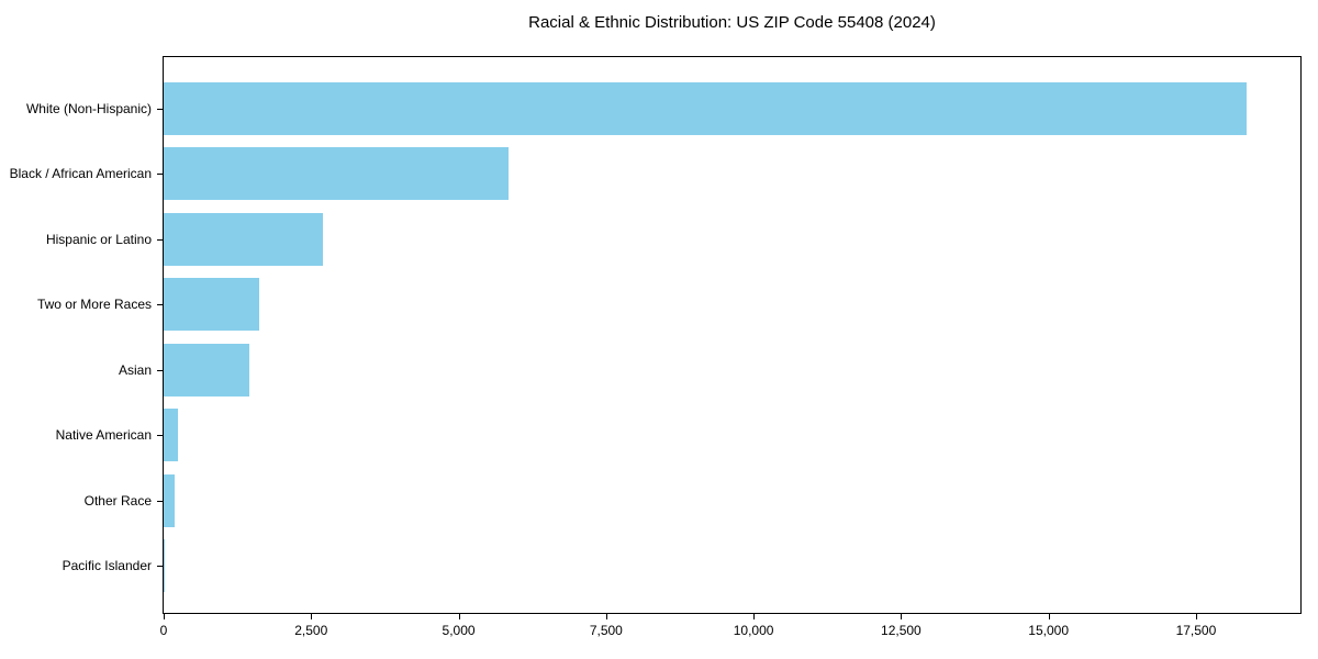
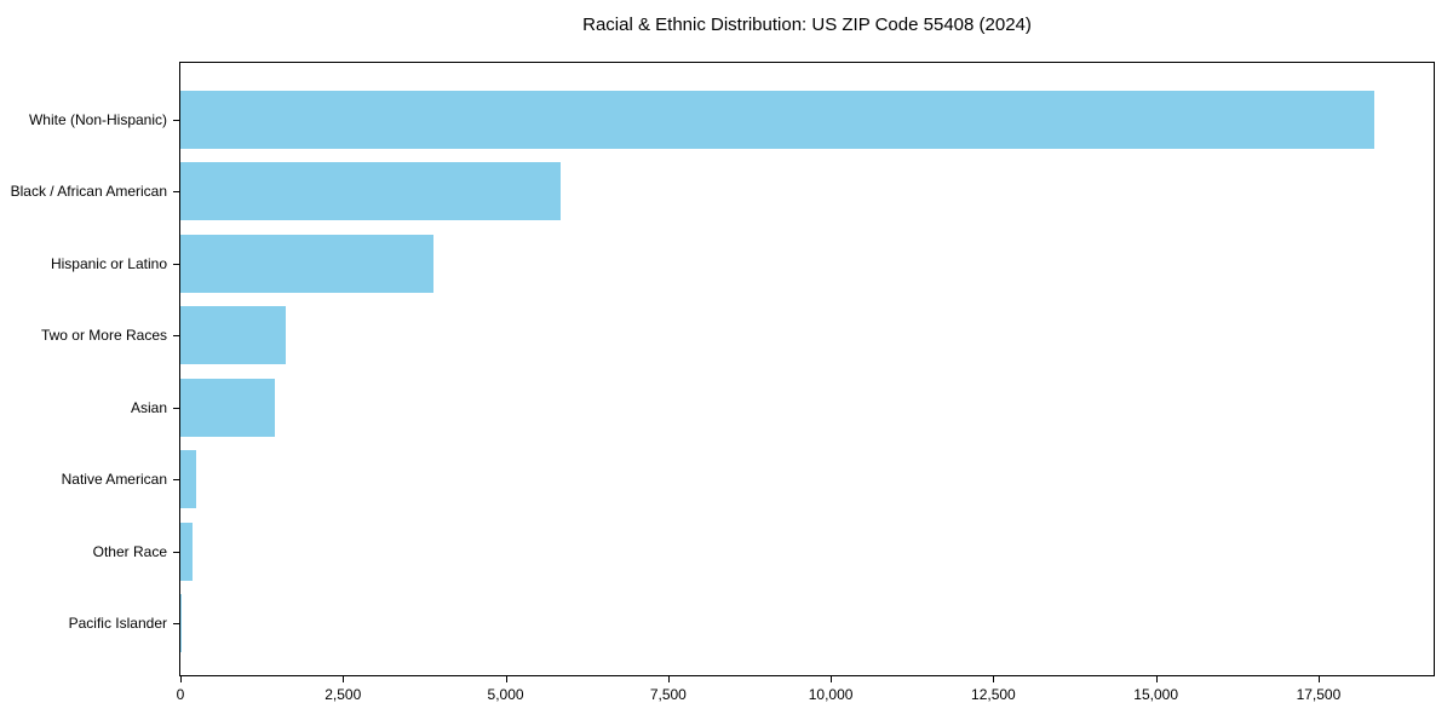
Hispanic or Latino: 2700 -> 3900
